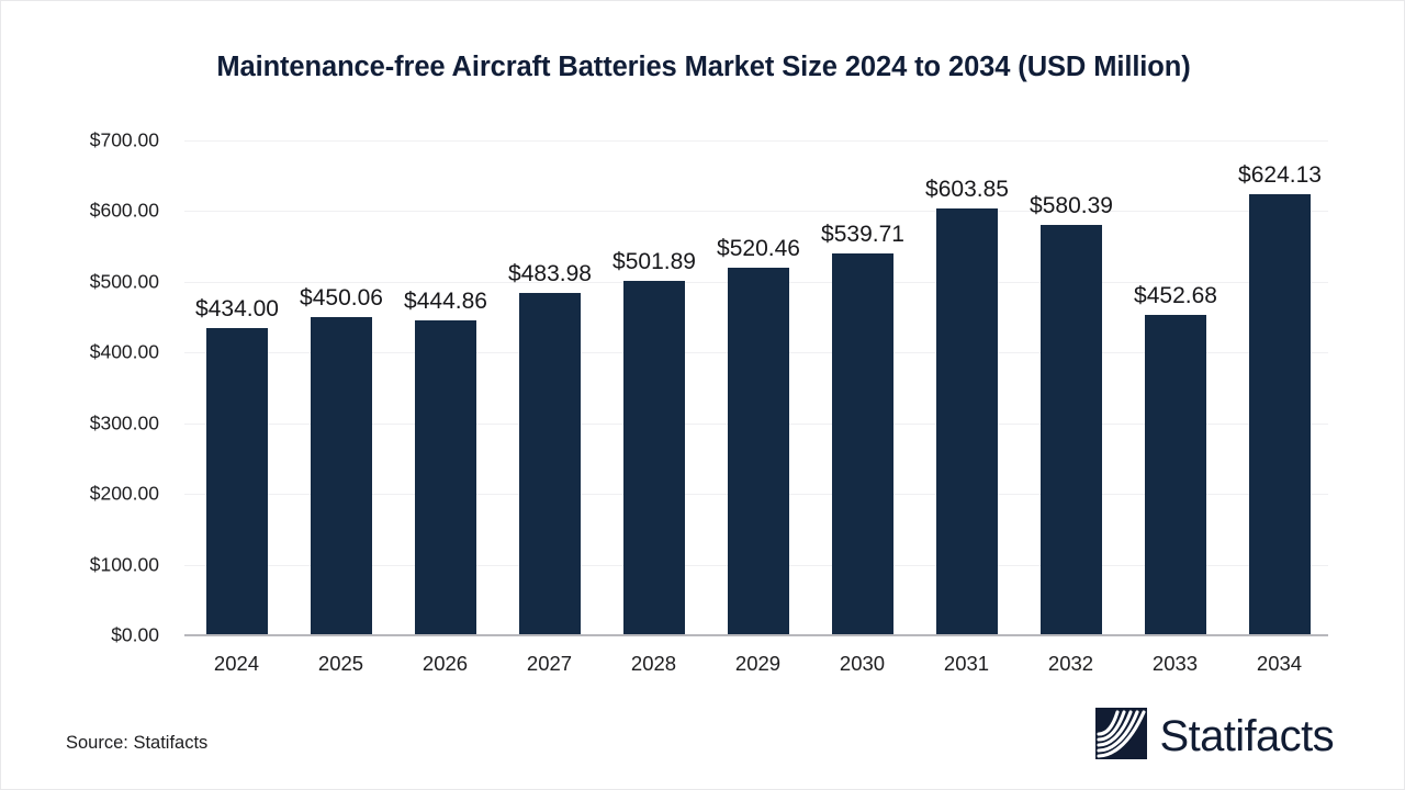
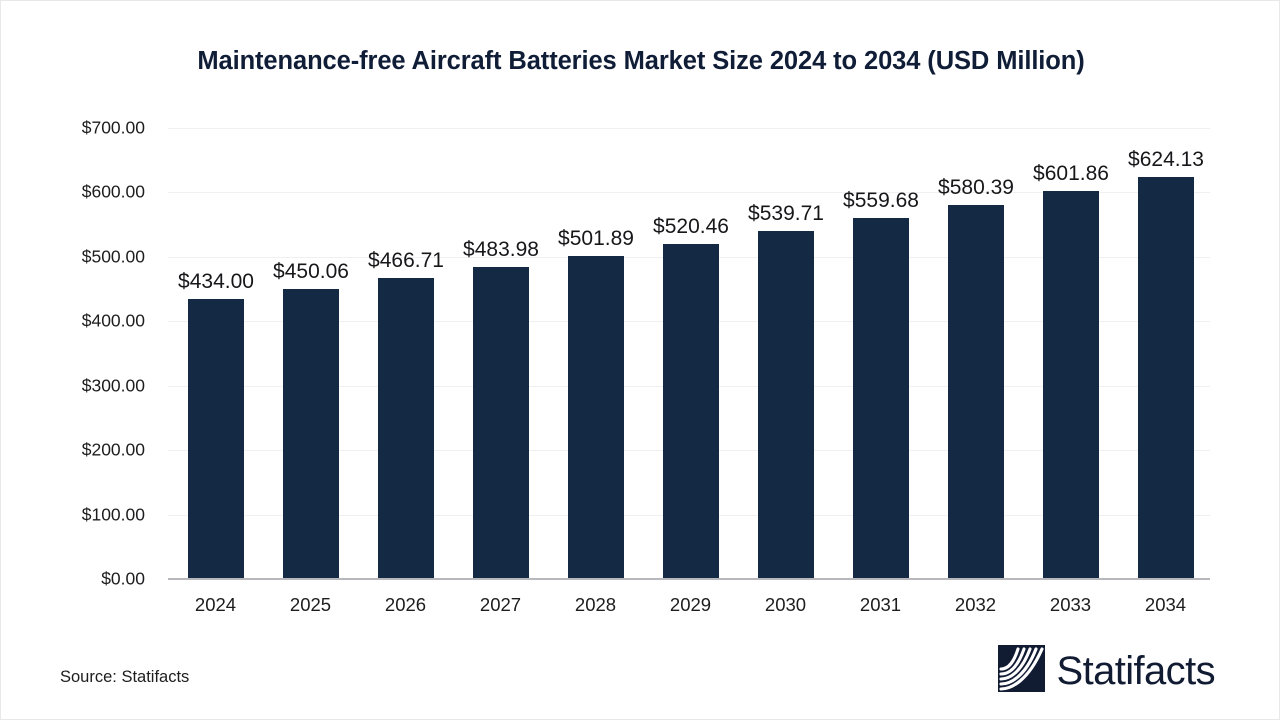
2026: $444.86 -> $466.71
2031: $603.85 -> $559.68
2033: $452.68 -> $601.86
